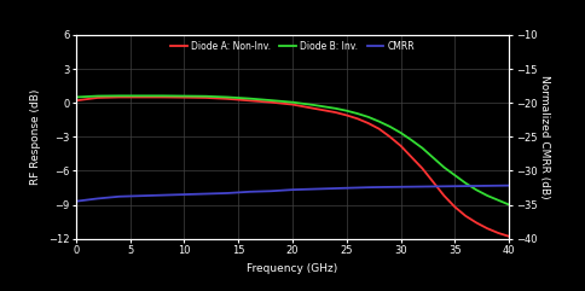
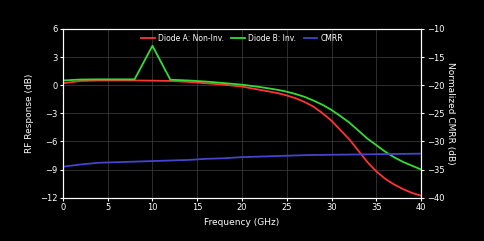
Diode B: Inv./10: 0.6 -> 4.2
